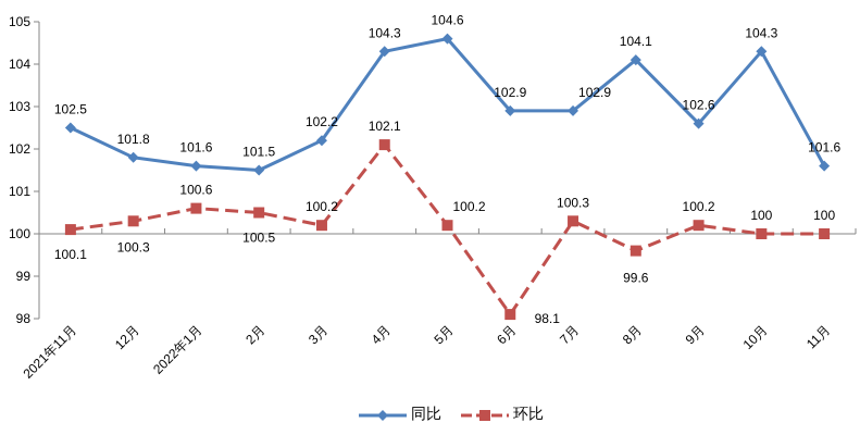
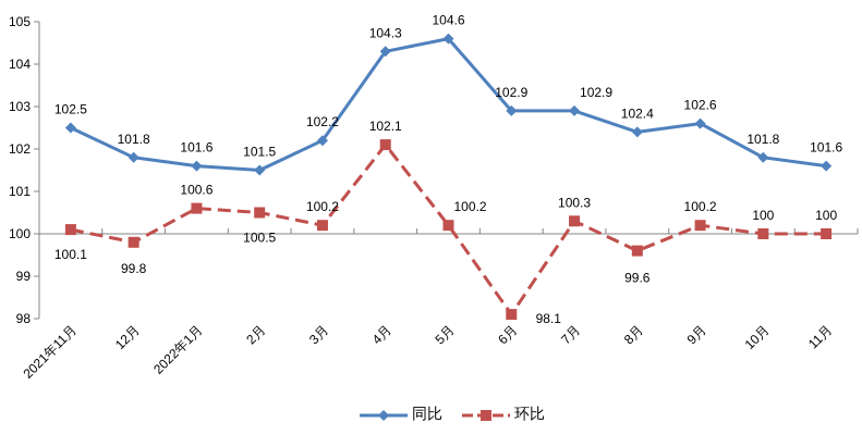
环比/12月: 100.3 -> 99.8
同比/8月: 104.1 -> 102.4
同比/10月: 104.3 -> 101.8
